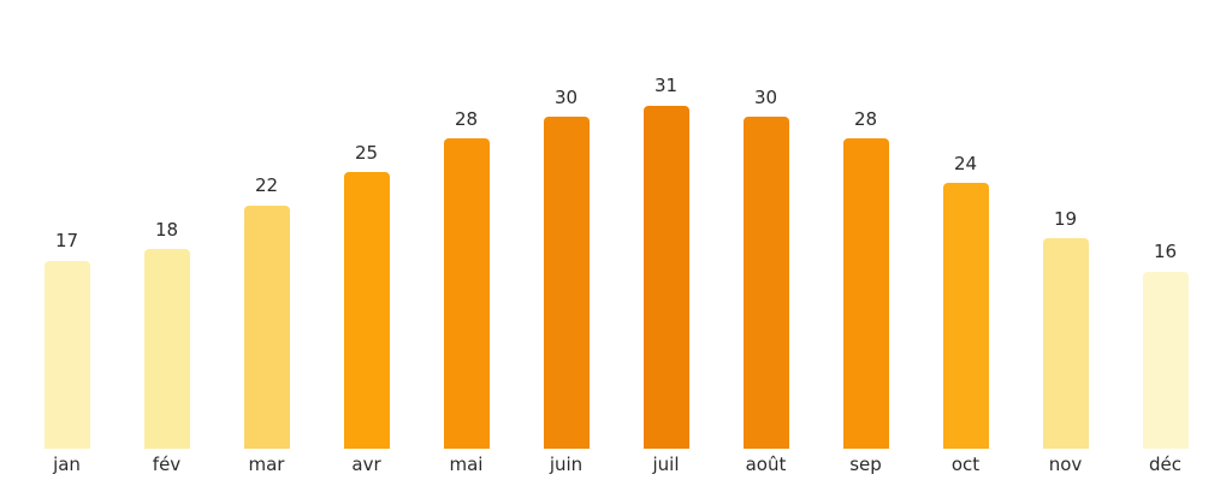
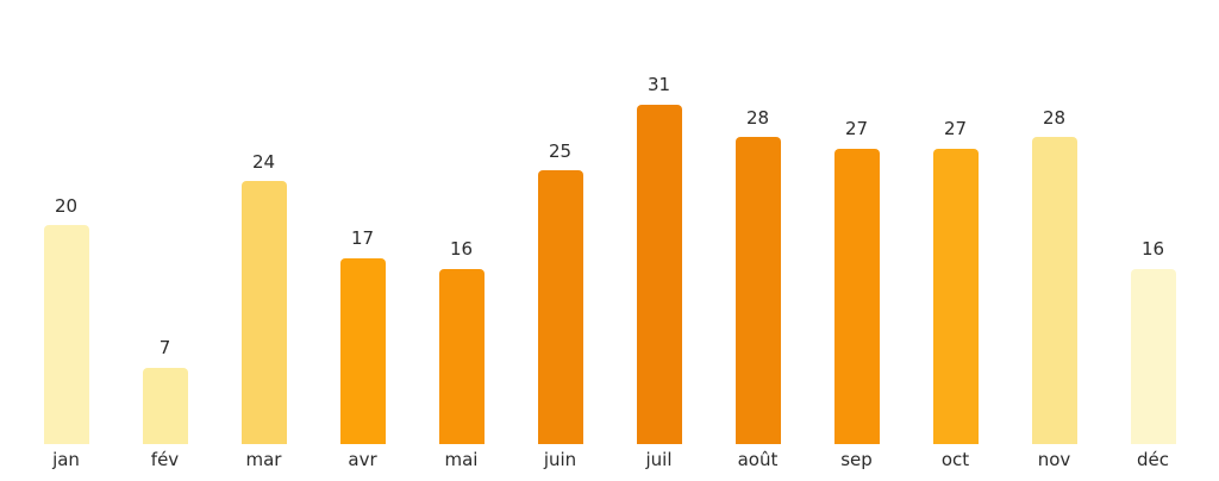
jan: 17 -> 20
fév: 18 -> 7
mar: 22 -> 24
avr: 25 -> 17
mai: 28 -> 16
juin: 30 -> 25
août: 30 -> 28
sep: 28 -> 27
oct: 24 -> 27
nov: 19 -> 28
